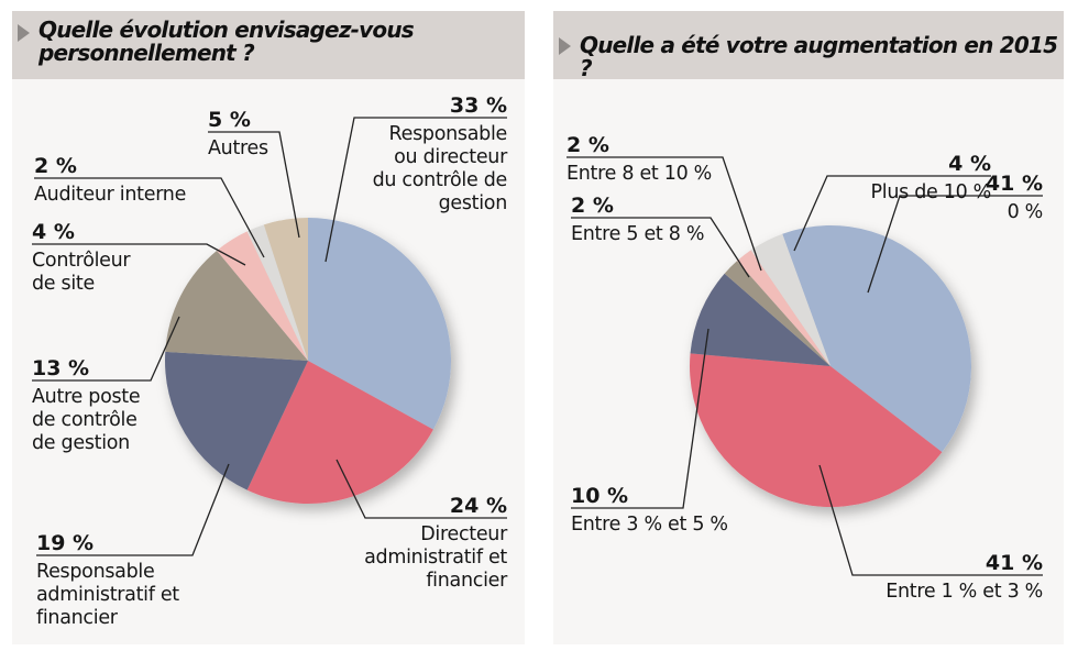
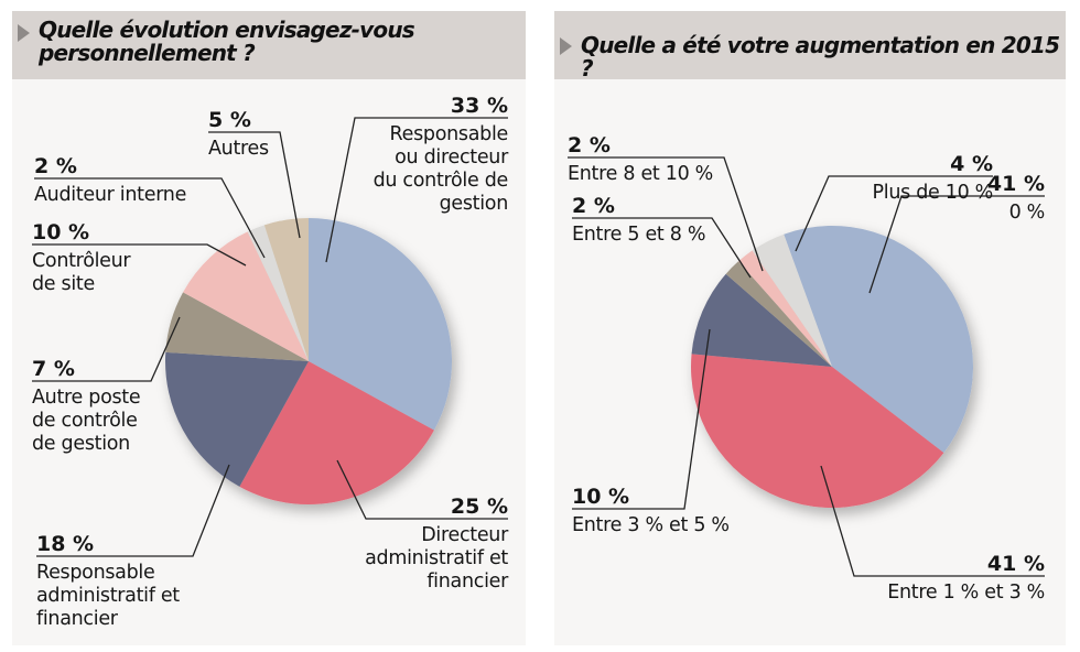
Quelle évolution envisagez-vous personnellement ?/Directeur administratif et financier: 24 -> 25
Quelle évolution envisagez-vous personnellement ?/Responsable administratif et financier: 19 -> 18
Quelle évolution envisagez-vous personnellement ?/Autre poste de contrôle de gestion: 13 -> 7
Quelle évolution envisagez-vous personnellement ?/Contrôleur de site: 4 -> 10
